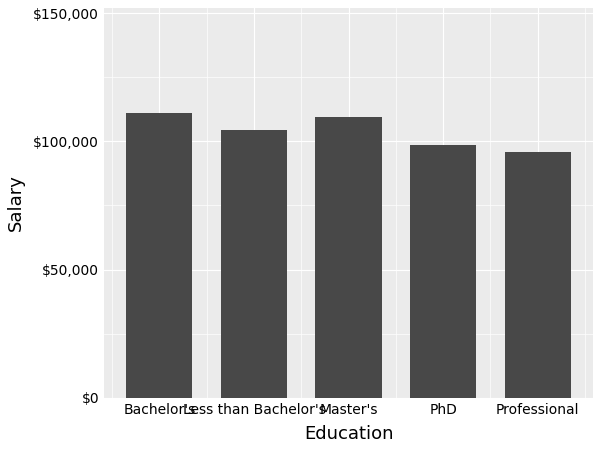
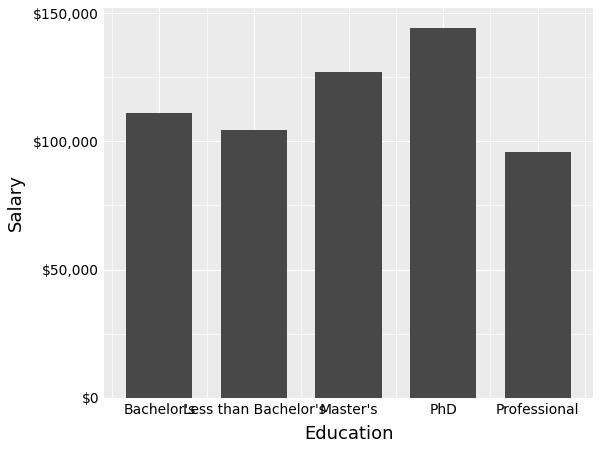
Master's: $109,500 -> $127,000
PhD: $98,500 -> $144,000
